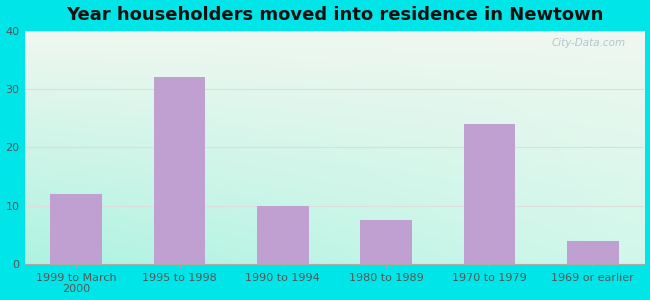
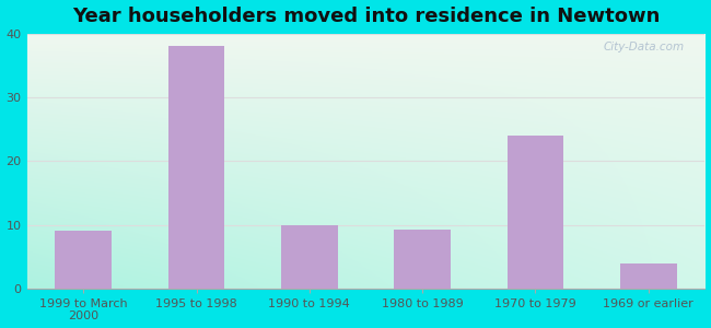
1999 to March 2000: 12.0 -> 9.0
1995 to 1998: 32.0 -> 38.0
1980 to 1989: 7.5 -> 9.2
